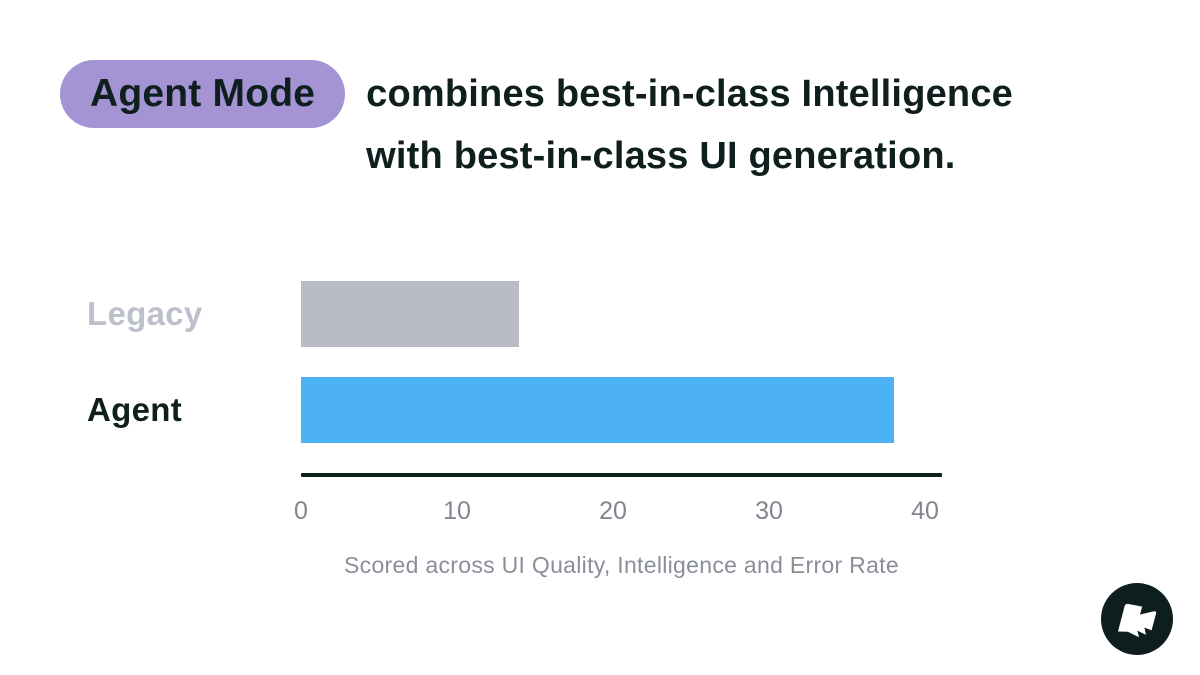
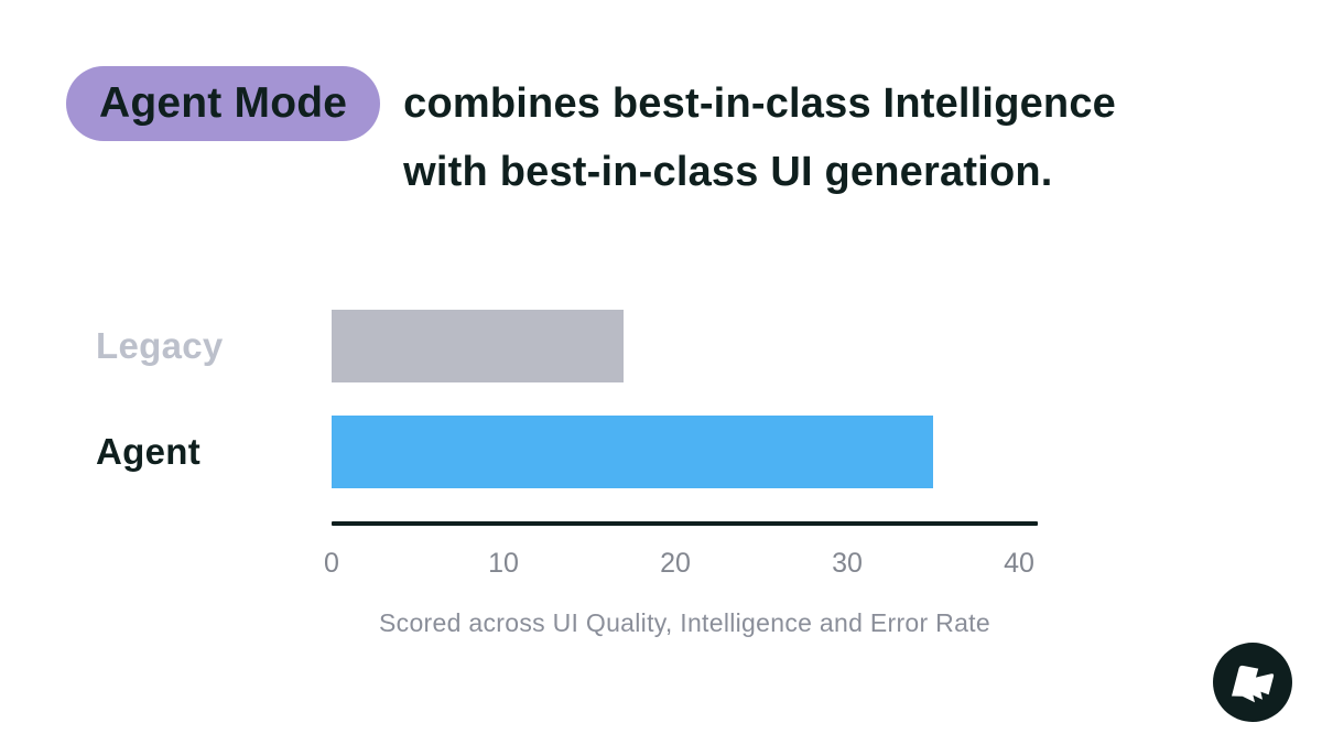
Legacy: 14 -> 17
Agent: 38 -> 35
